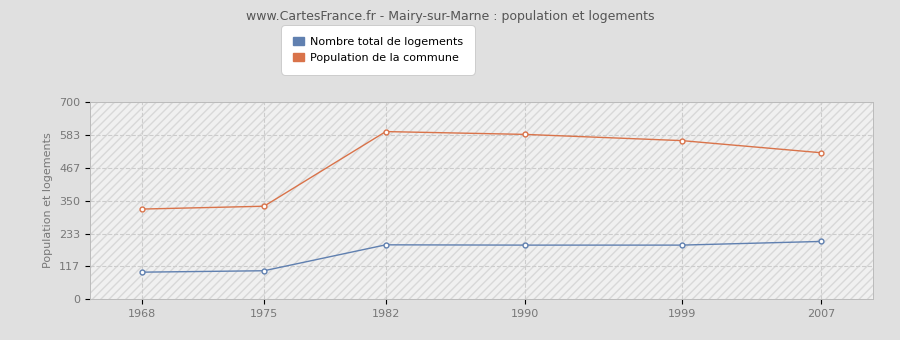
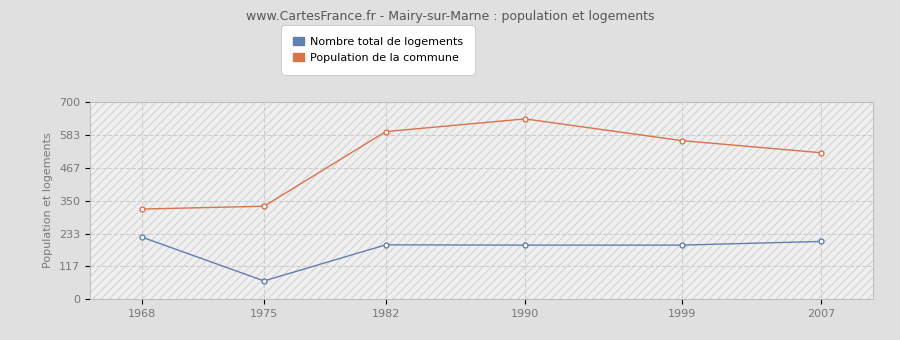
Nombre total de logements/1968: 96 -> 220
Nombre total de logements/1975: 101 -> 65
Population de la commune/1990: 585 -> 640
